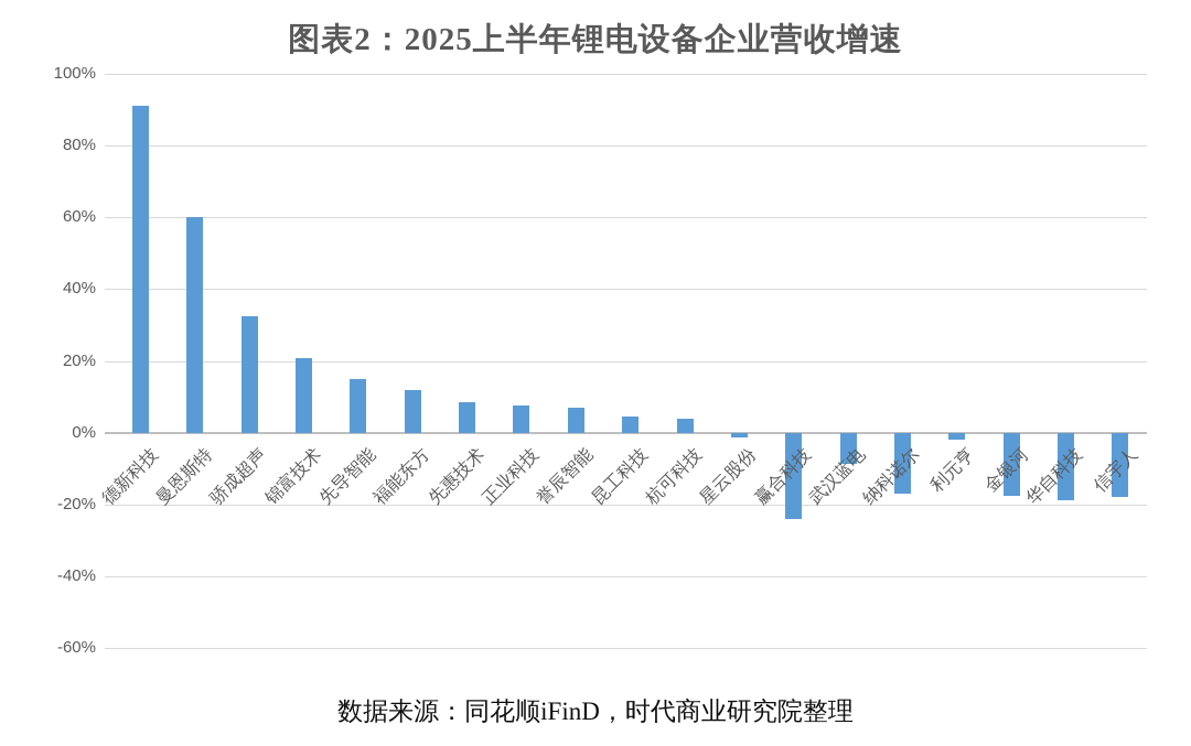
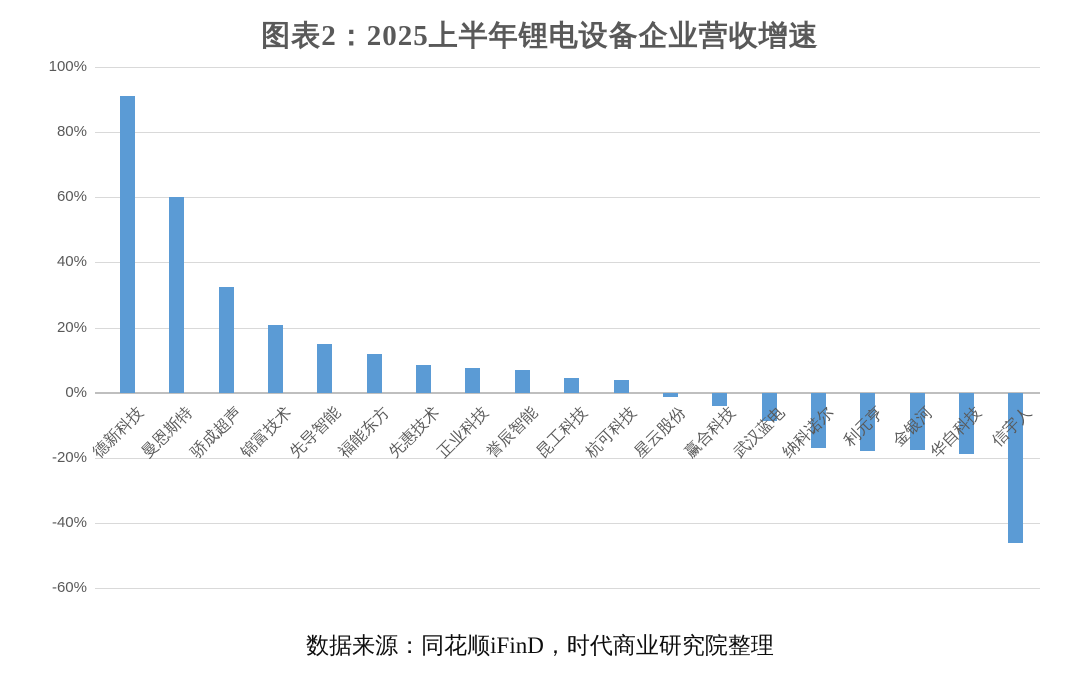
赢合科技: -24% -> -4%
利元亨: -2% -> -18%
信宇人: -18% -> -46%
